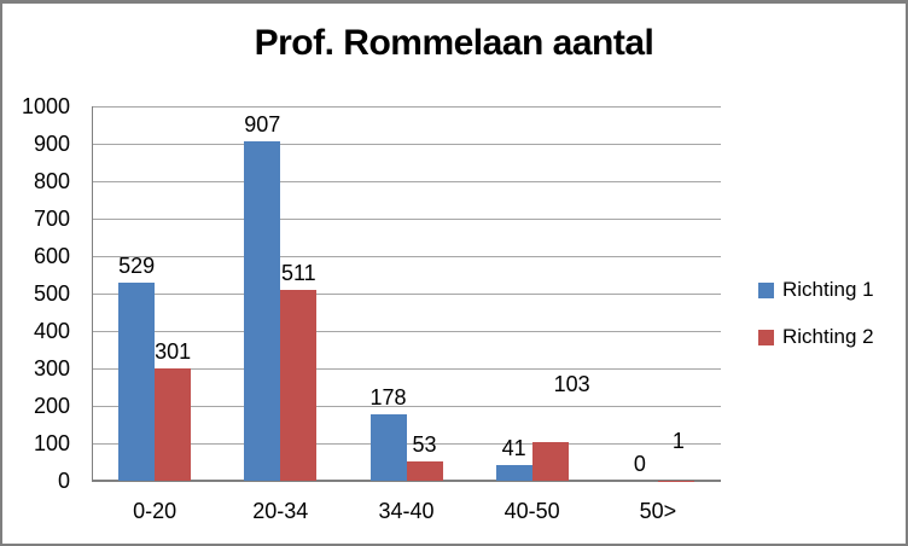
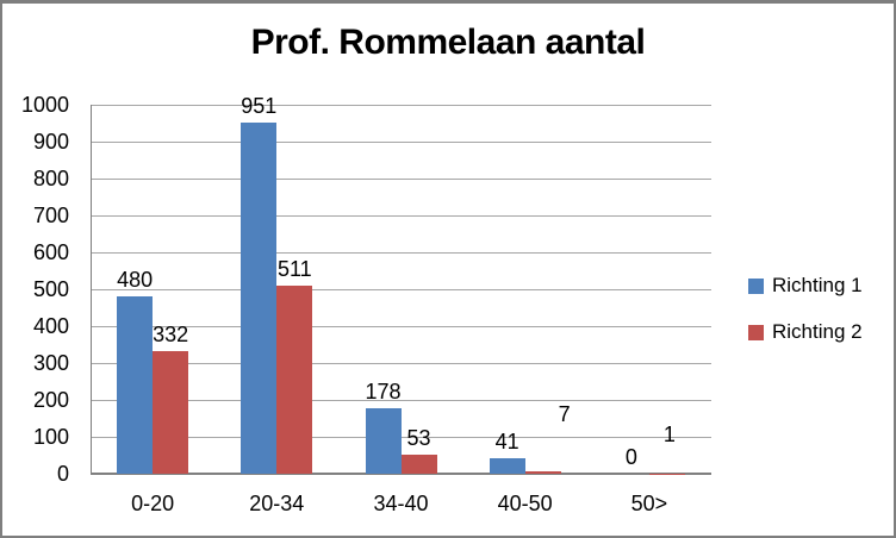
Richting 1/0-20: 529 -> 480
Richting 2/0-20: 301 -> 332
Richting 1/20-34: 907 -> 951
Richting 2/40-50: 103 -> 7
